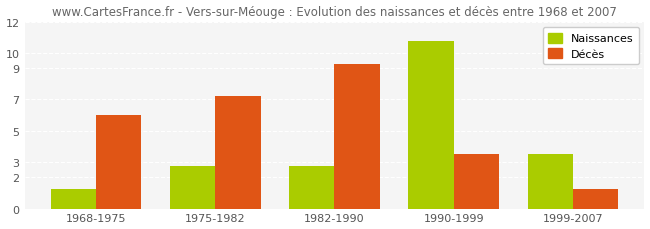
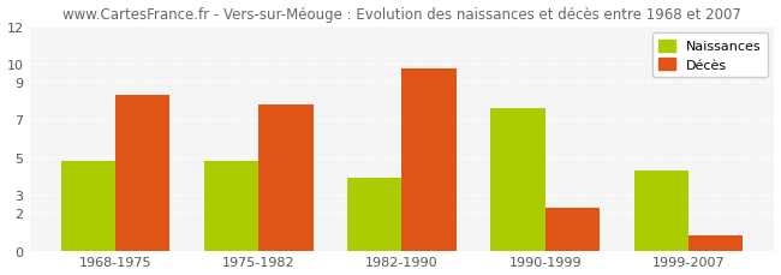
Naissances/1968-1975: 1.2 -> 4.8
Décès/1968-1975: 6.0 -> 8.3
Naissances/1975-1982: 2.8 -> 4.8
Décès/1975-1982: 7.2 -> 7.8
Naissances/1982-1990: 2.8 -> 3.9
Décès/1982-1990: 9.2 -> 9.7
Naissances/1990-1999: 10.8 -> 7.6
Décès/1990-1999: 3.5 -> 2.3
Naissances/1999-2007: 3.5 -> 4.3
Décès/1999-2007: 1.2 -> 0.8
